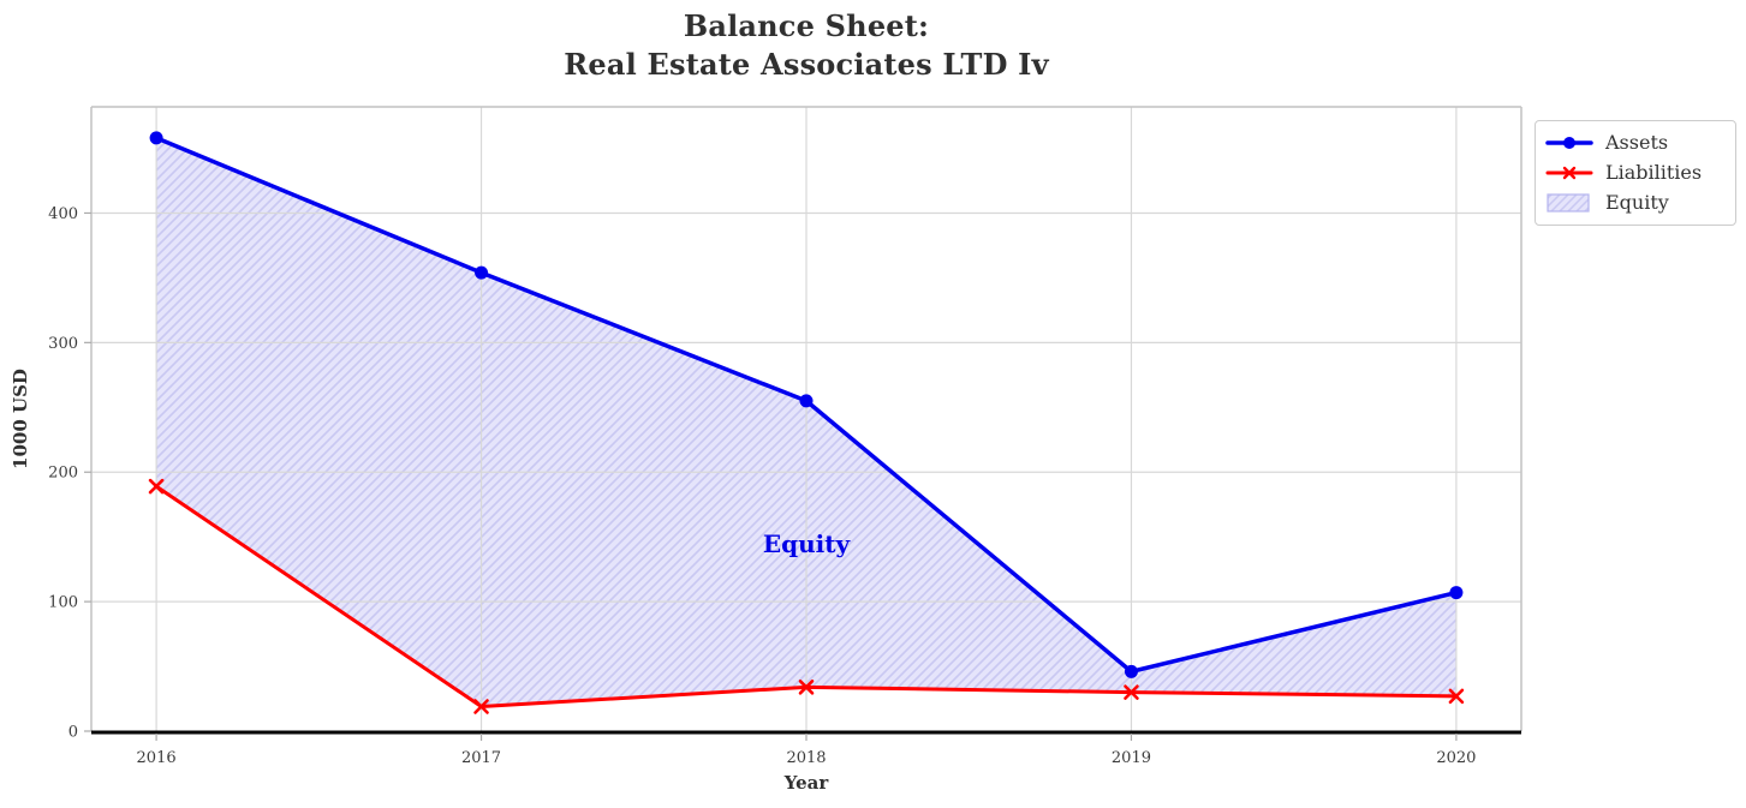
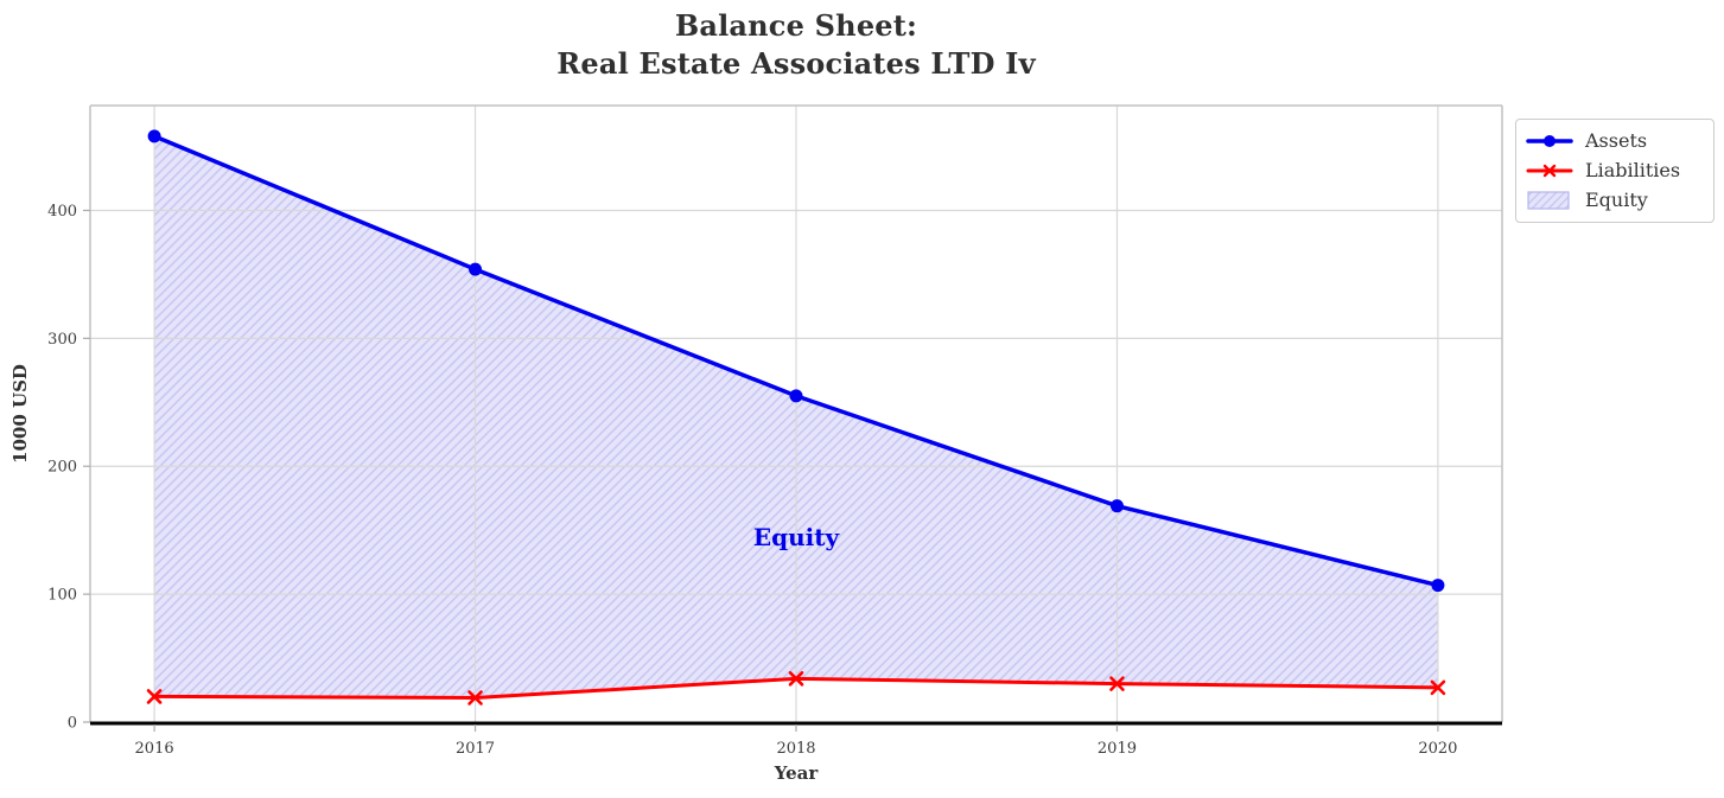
Liabilities/2016: 189 -> 20
Assets/2019: 46 -> 169
